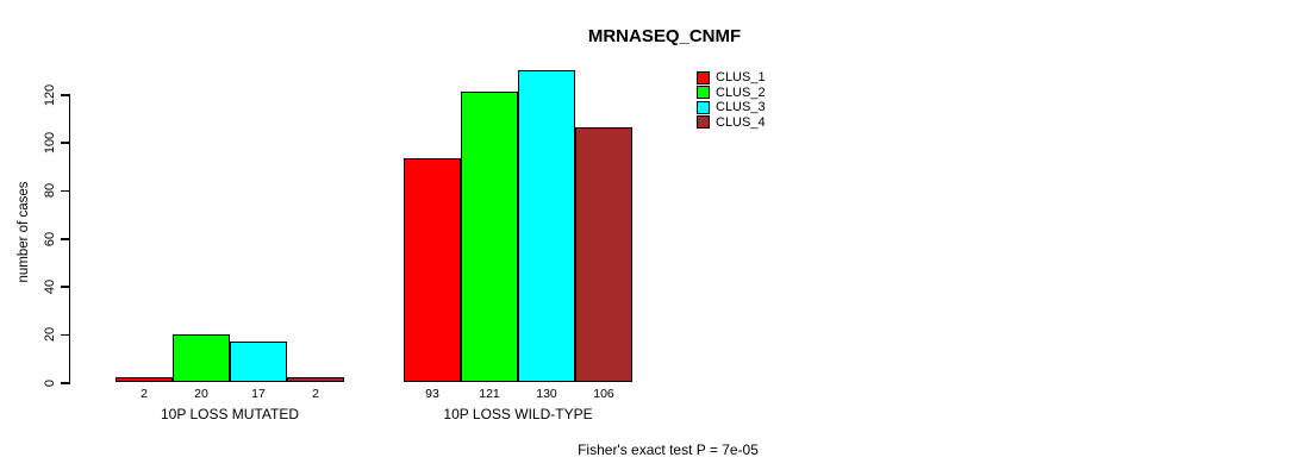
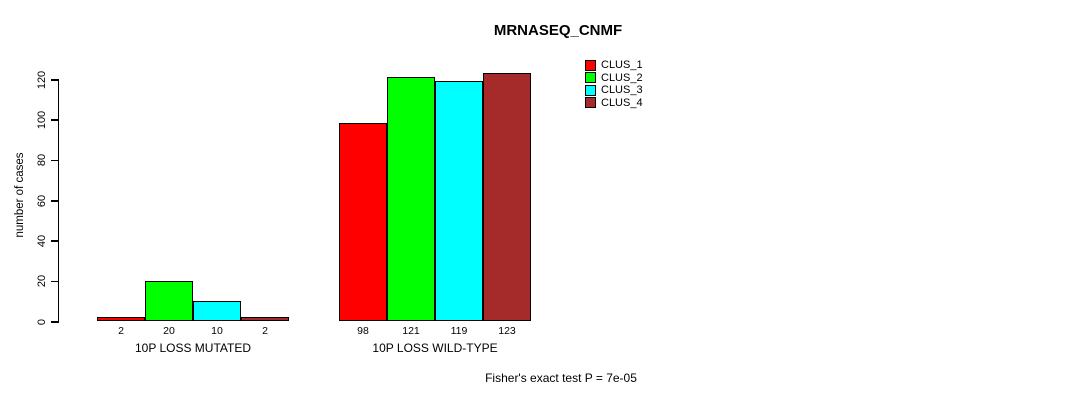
CLUS_3/10P LOSS MUTATED: 17 -> 10
CLUS_1/10P LOSS WILD-TYPE: 93 -> 98
CLUS_3/10P LOSS WILD-TYPE: 130 -> 119
CLUS_4/10P LOSS WILD-TYPE: 106 -> 123
